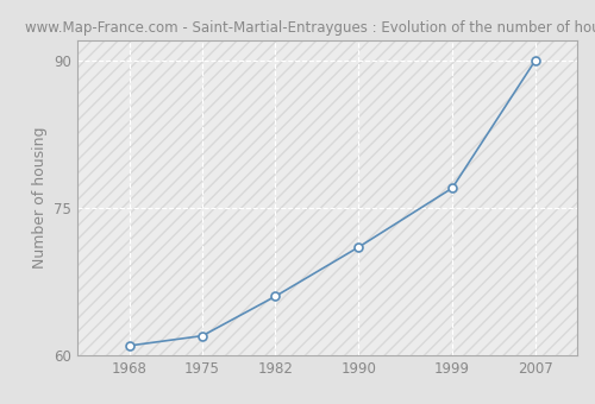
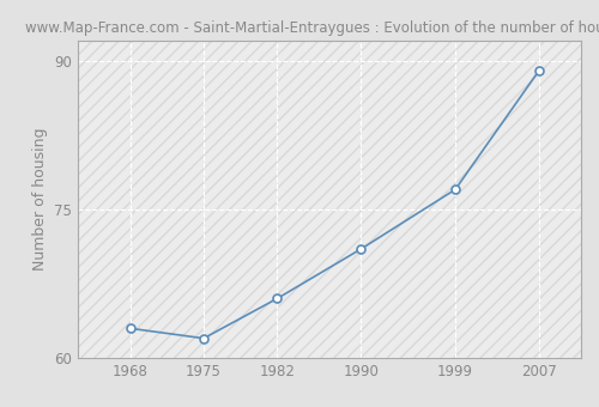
1968: 61 -> 63
2007: 90 -> 89
